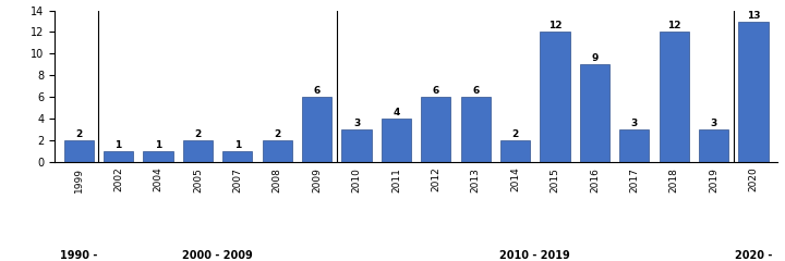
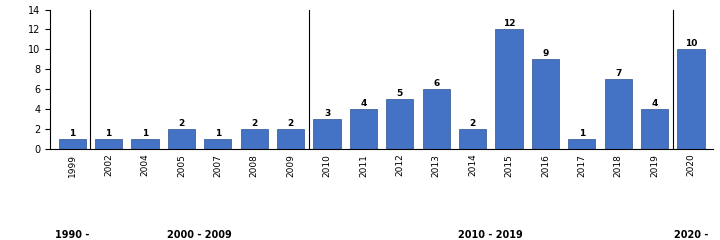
1999: 2 -> 1
2009: 6 -> 2
2012: 6 -> 5
2017: 3 -> 1
2018: 12 -> 7
2019: 3 -> 4
2020: 13 -> 10
